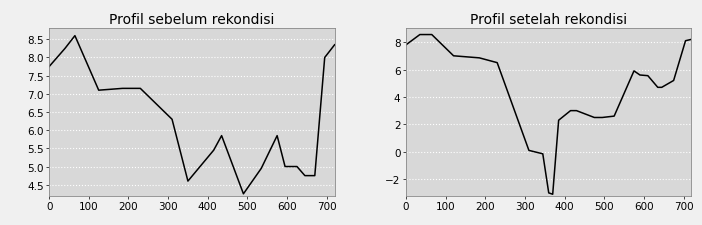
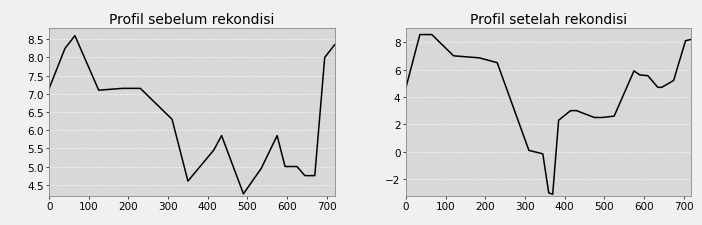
Profil sebelum rekondisi/0: 7.75 -> 7.15
Profil setelah rekondisi/0: 7.8 -> 4.7
